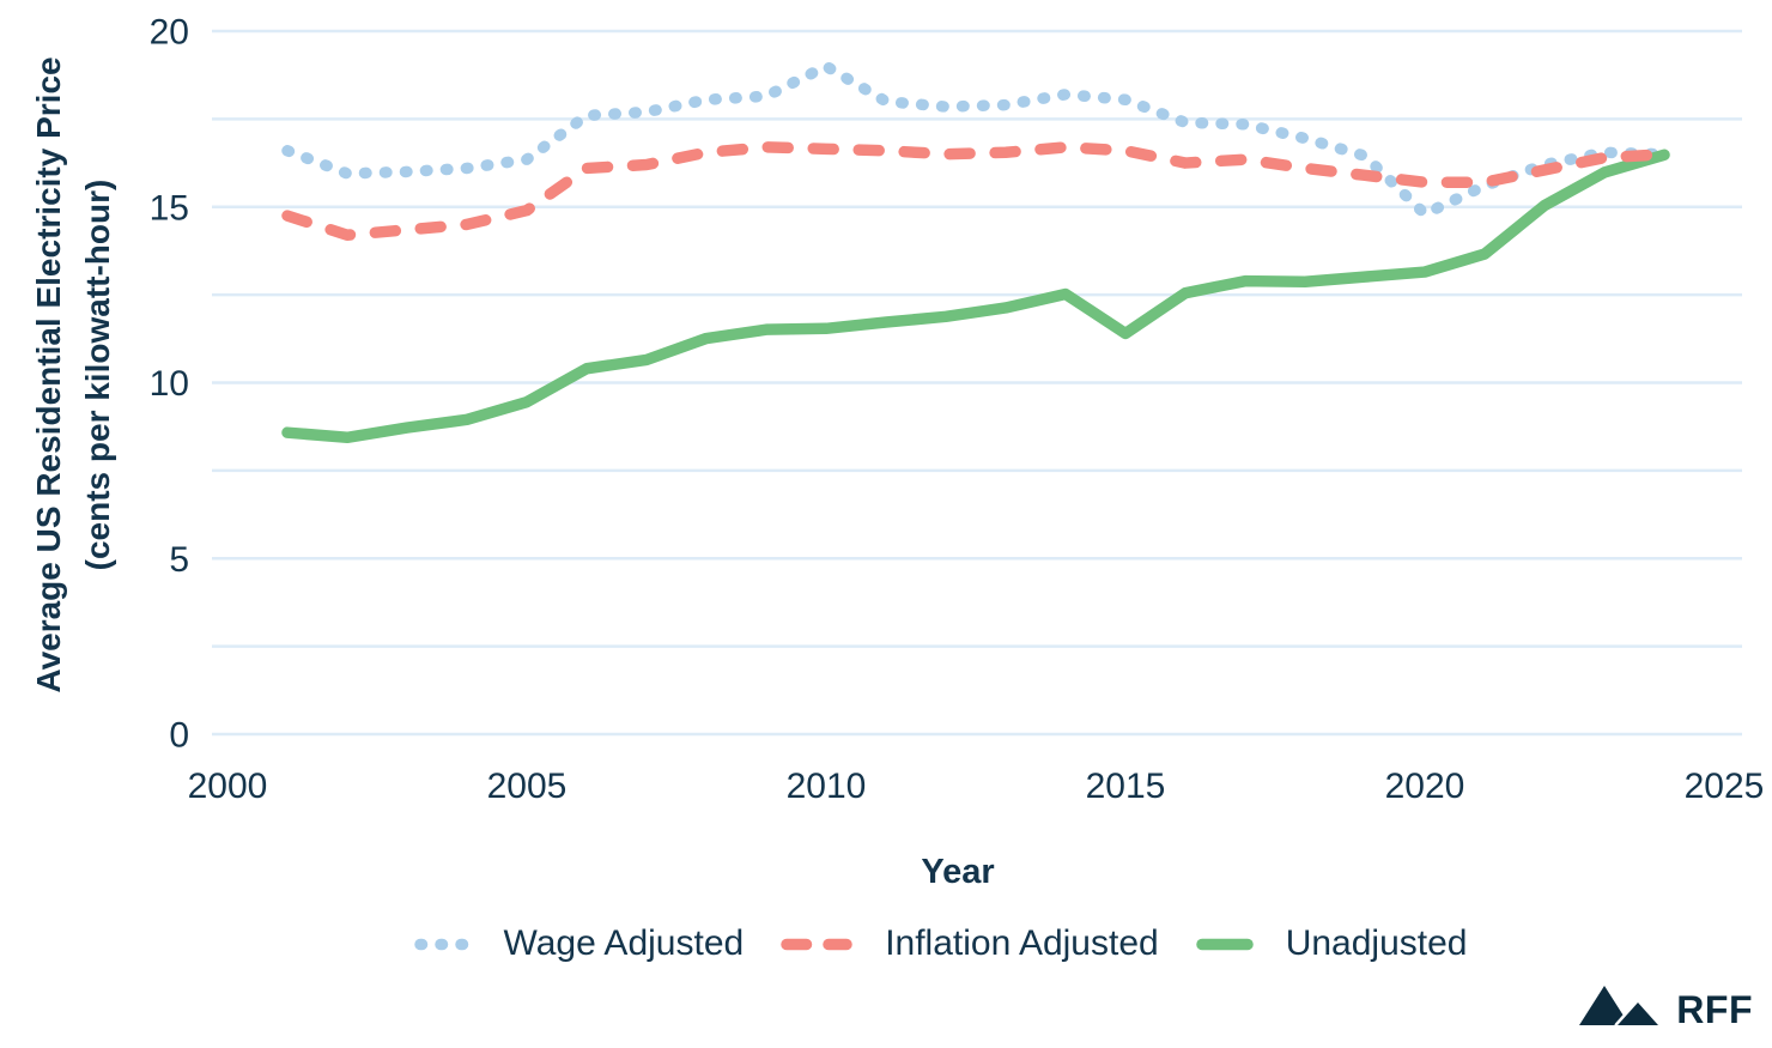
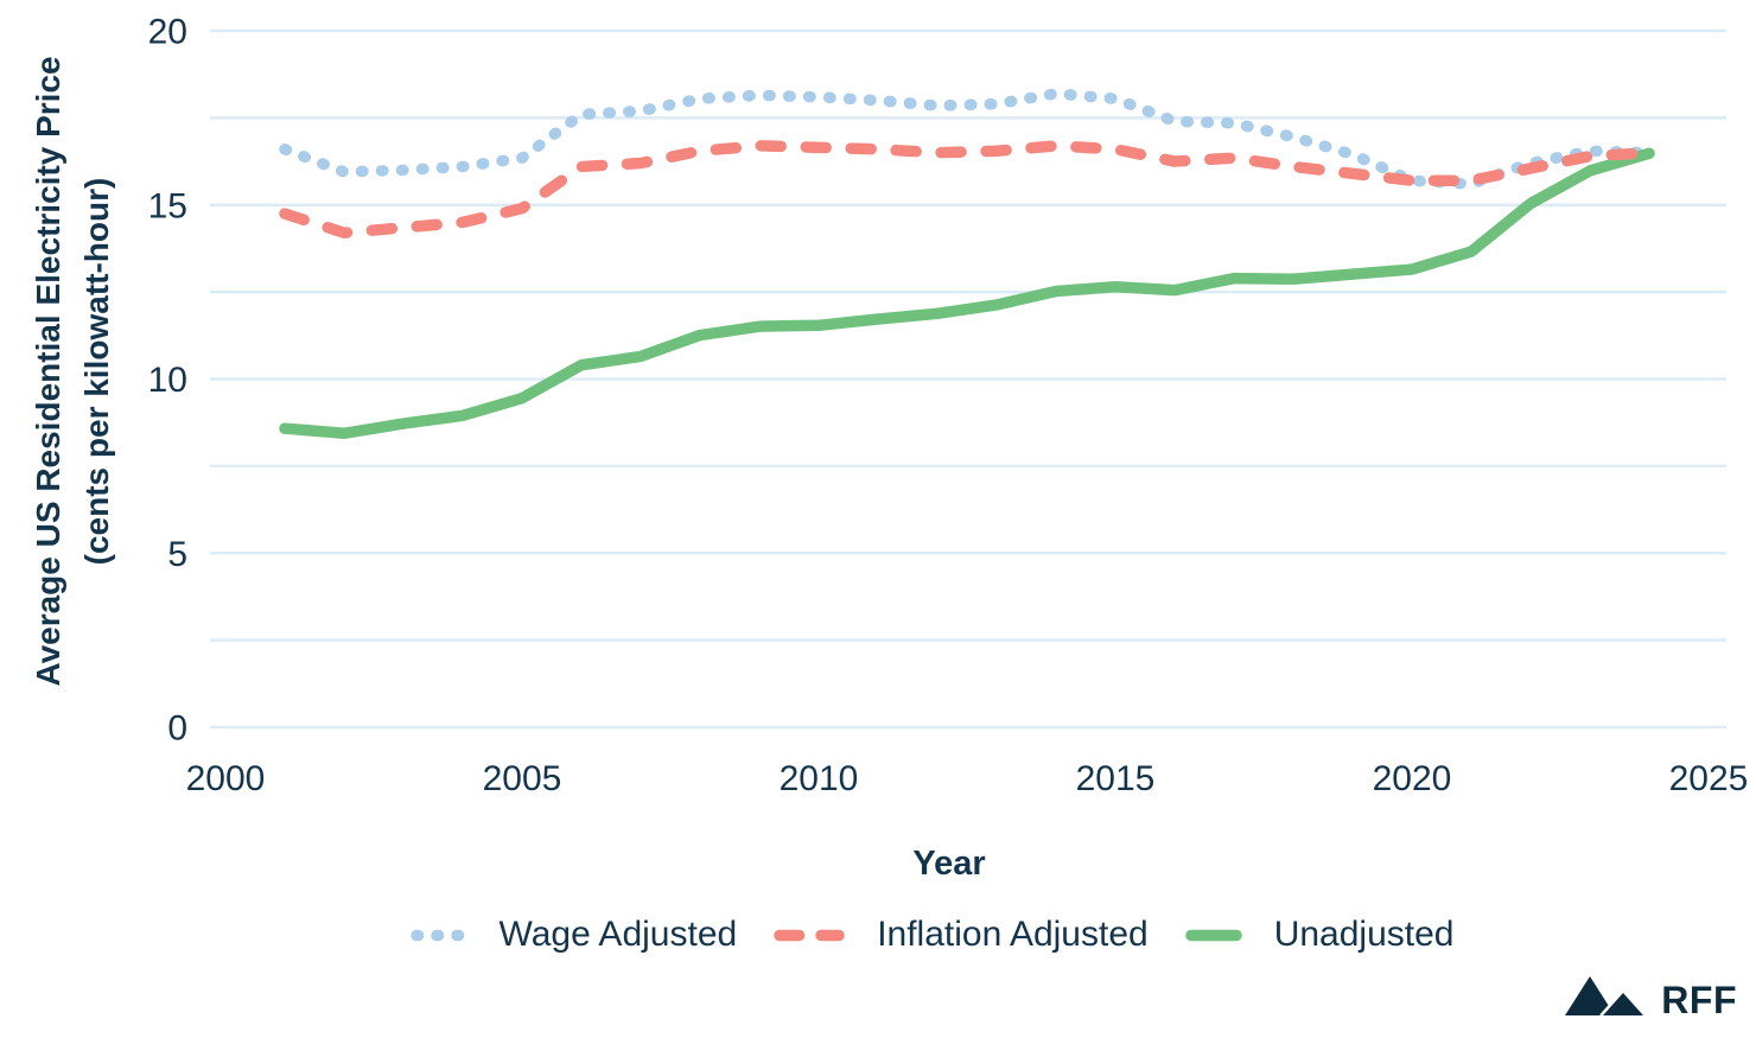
Wage Adjusted/2010: 19.0 -> 18.1
Unadjusted/2015: 11.4 -> 12.7
Wage Adjusted/2020: 14.8 -> 15.7
